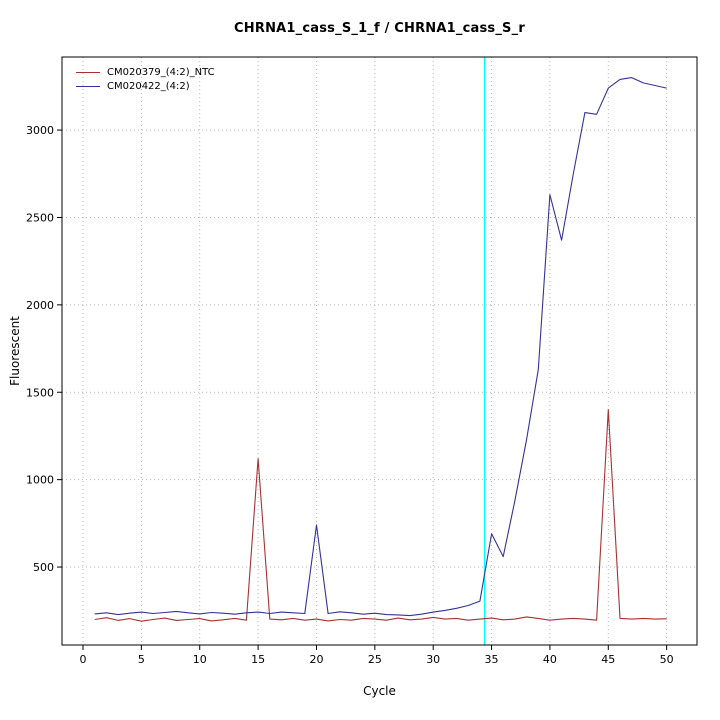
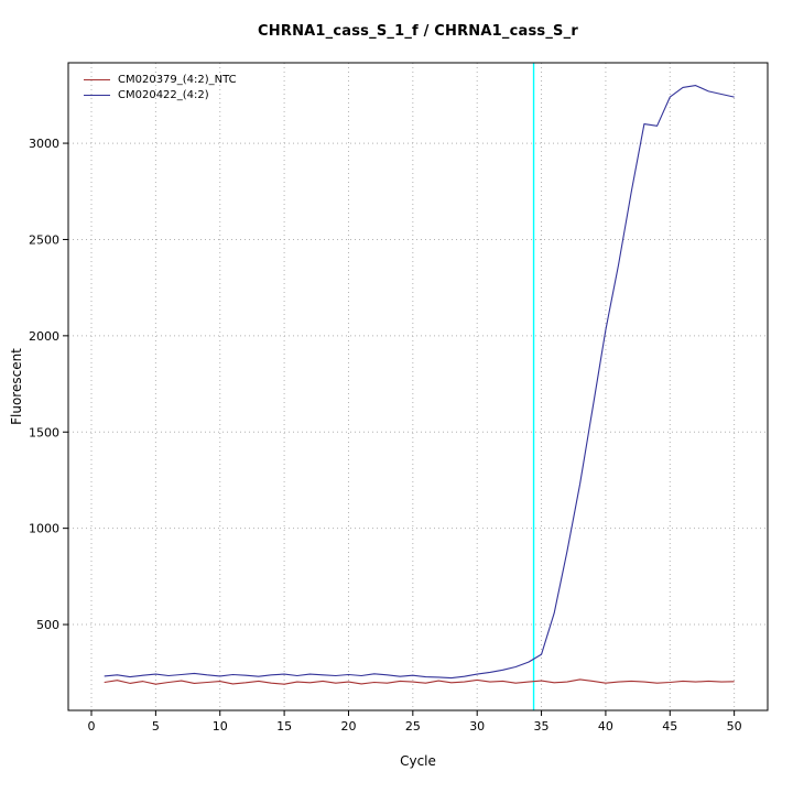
CM020379_(4:2)_NTC/15: 1120 -> 190
CM020422_(4:2)/20: 740 -> 240
CM020422_(4:2)/35: 690 -> 340
CM020422_(4:2)/40: 2630 -> 2030
CM020379_(4:2)_NTC/45: 1400 -> 200
